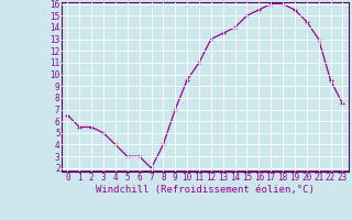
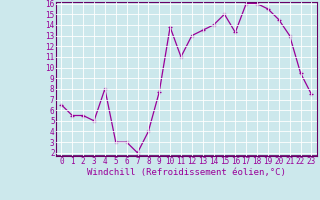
4: 4.0 -> 8.0
9: 7.0 -> 7.7
10: 9.5 -> 13.8
16: 15.5 -> 13.3
